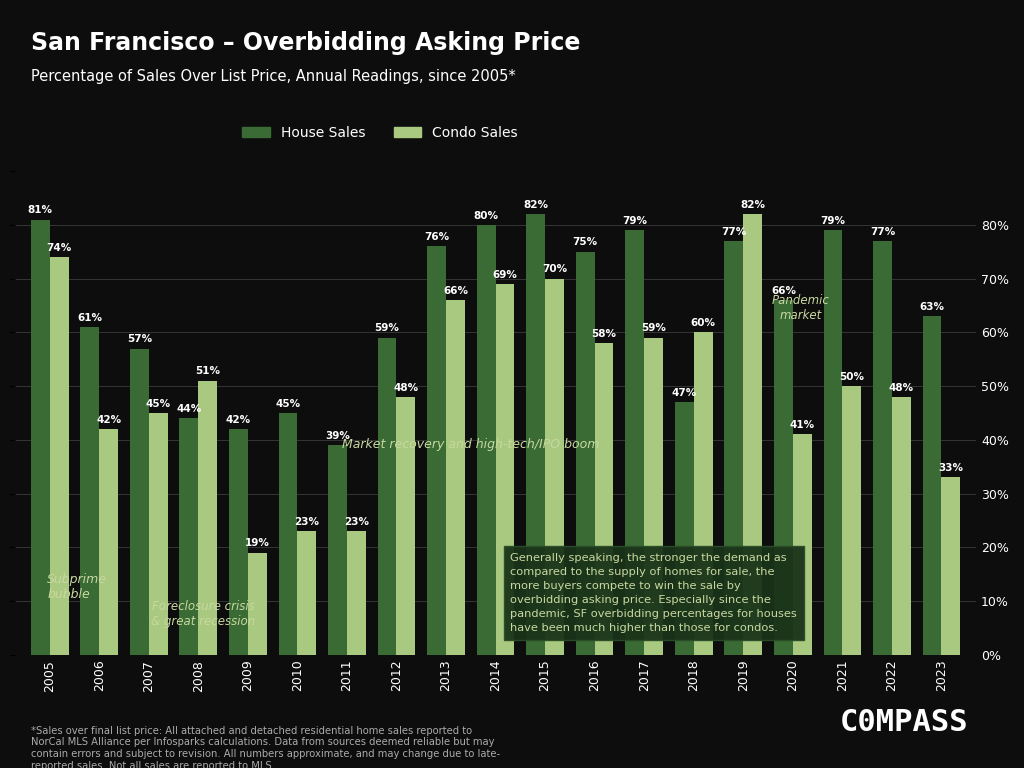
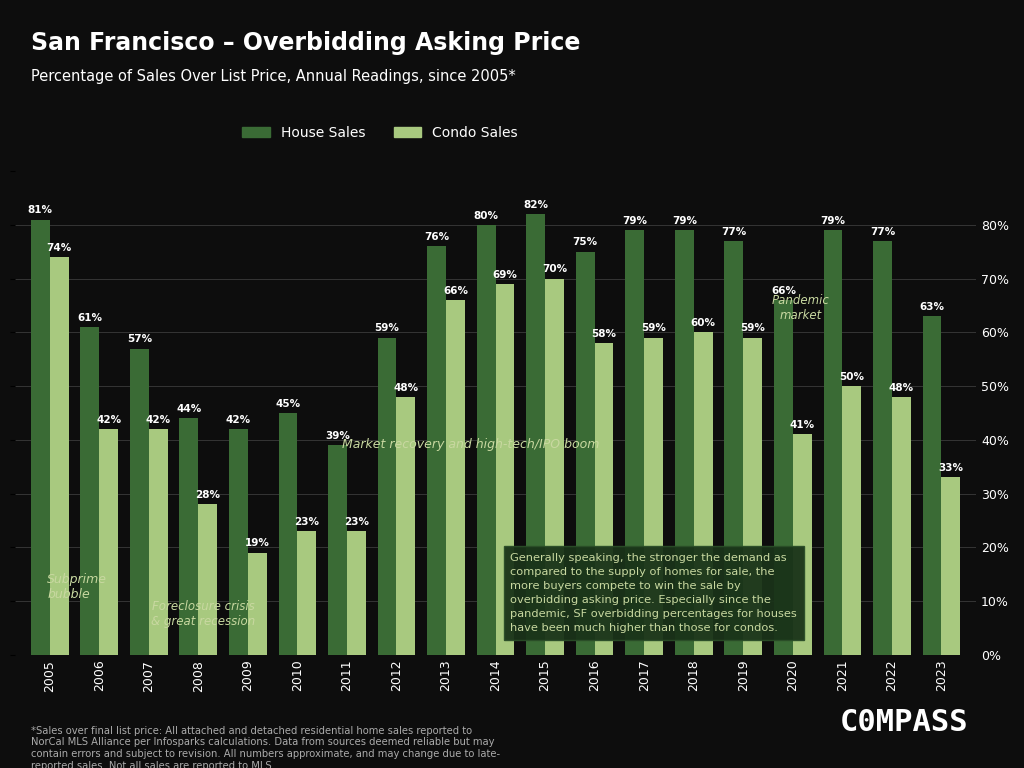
Condo Sales/2007: 45% -> 42%
Condo Sales/2008: 51% -> 28%
House Sales/2018: 47% -> 79%
Condo Sales/2019: 82% -> 59%
